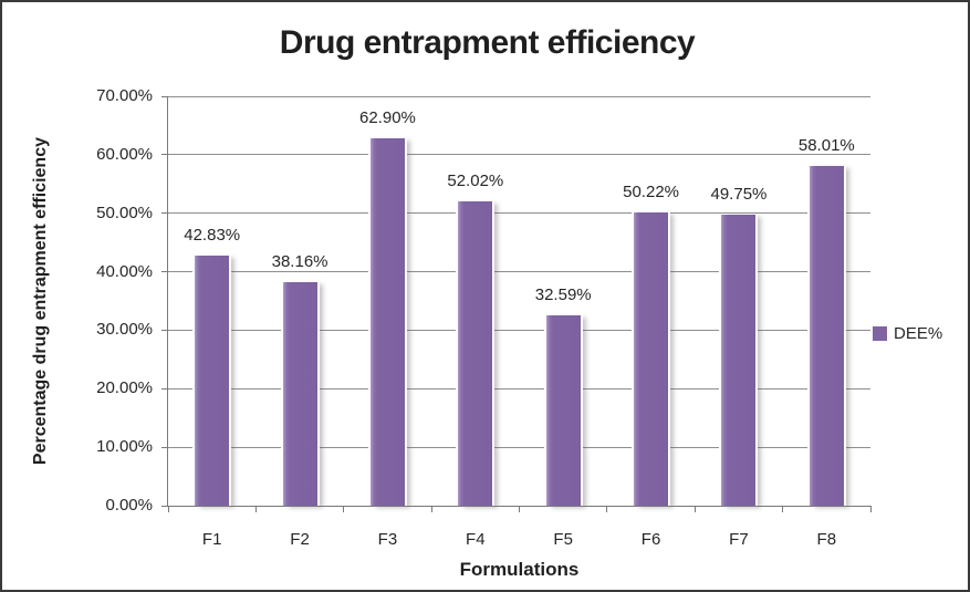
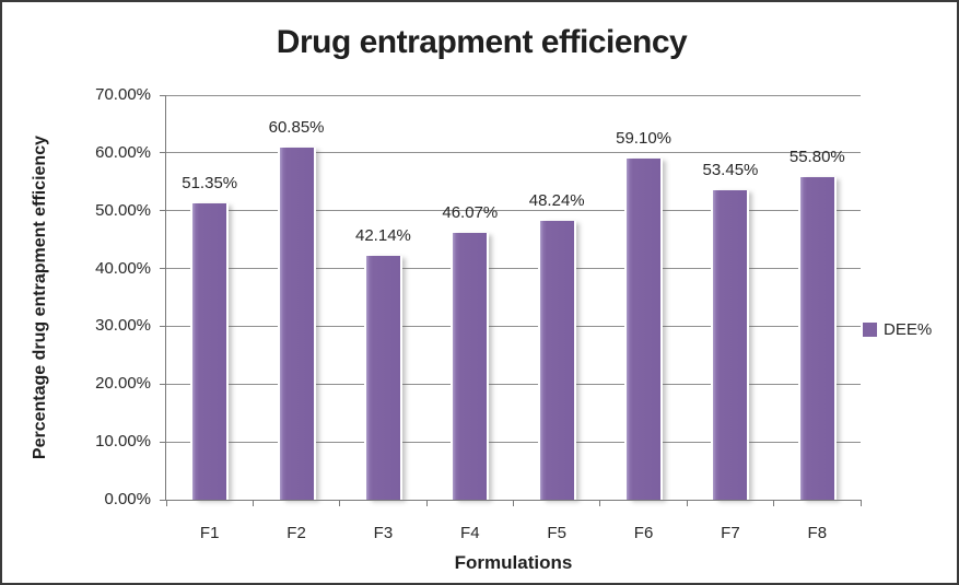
F1: 42.83% -> 51.35%
F2: 38.16% -> 60.85%
F3: 62.90% -> 42.14%
F4: 52.02% -> 46.07%
F5: 32.59% -> 48.24%
F6: 50.22% -> 59.10%
F7: 49.75% -> 53.45%
F8: 58.01% -> 55.80%
